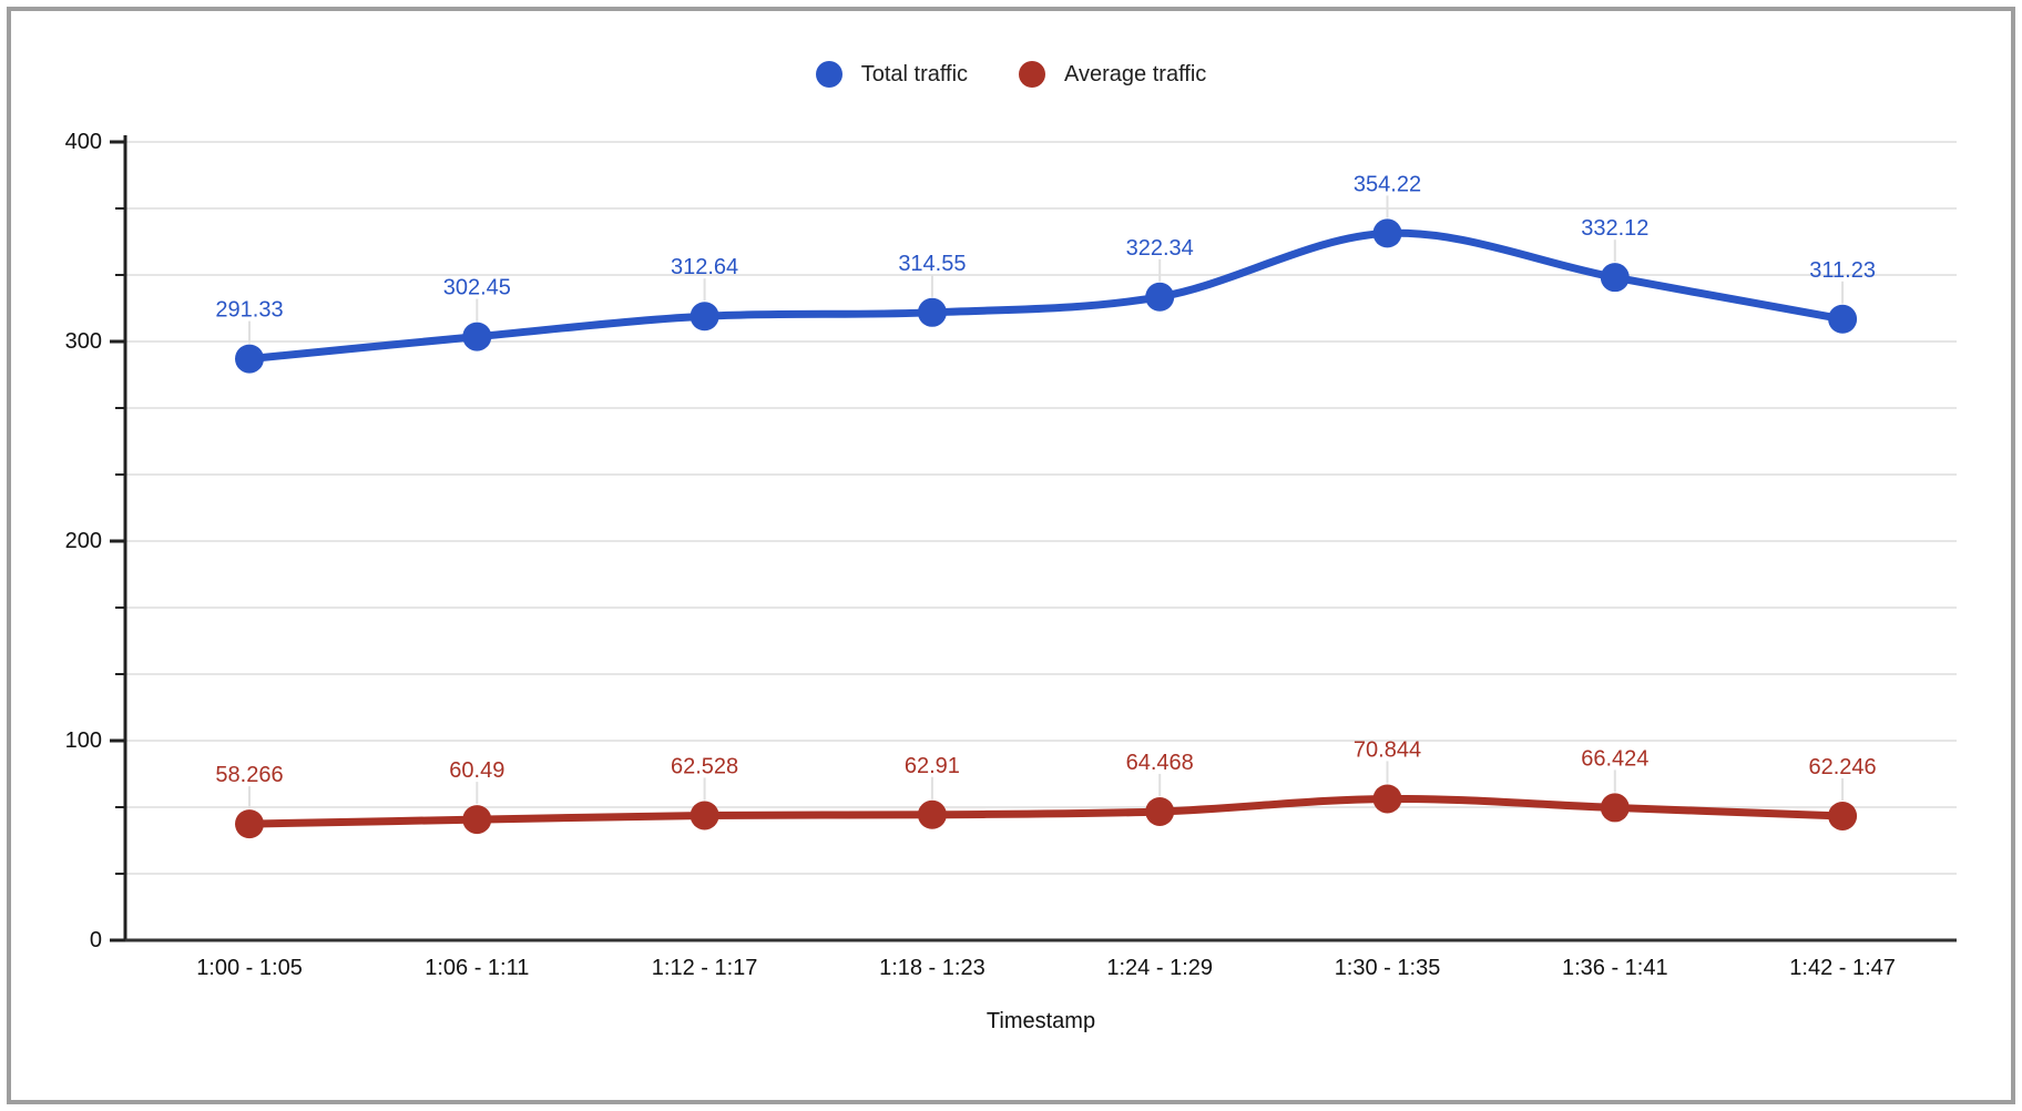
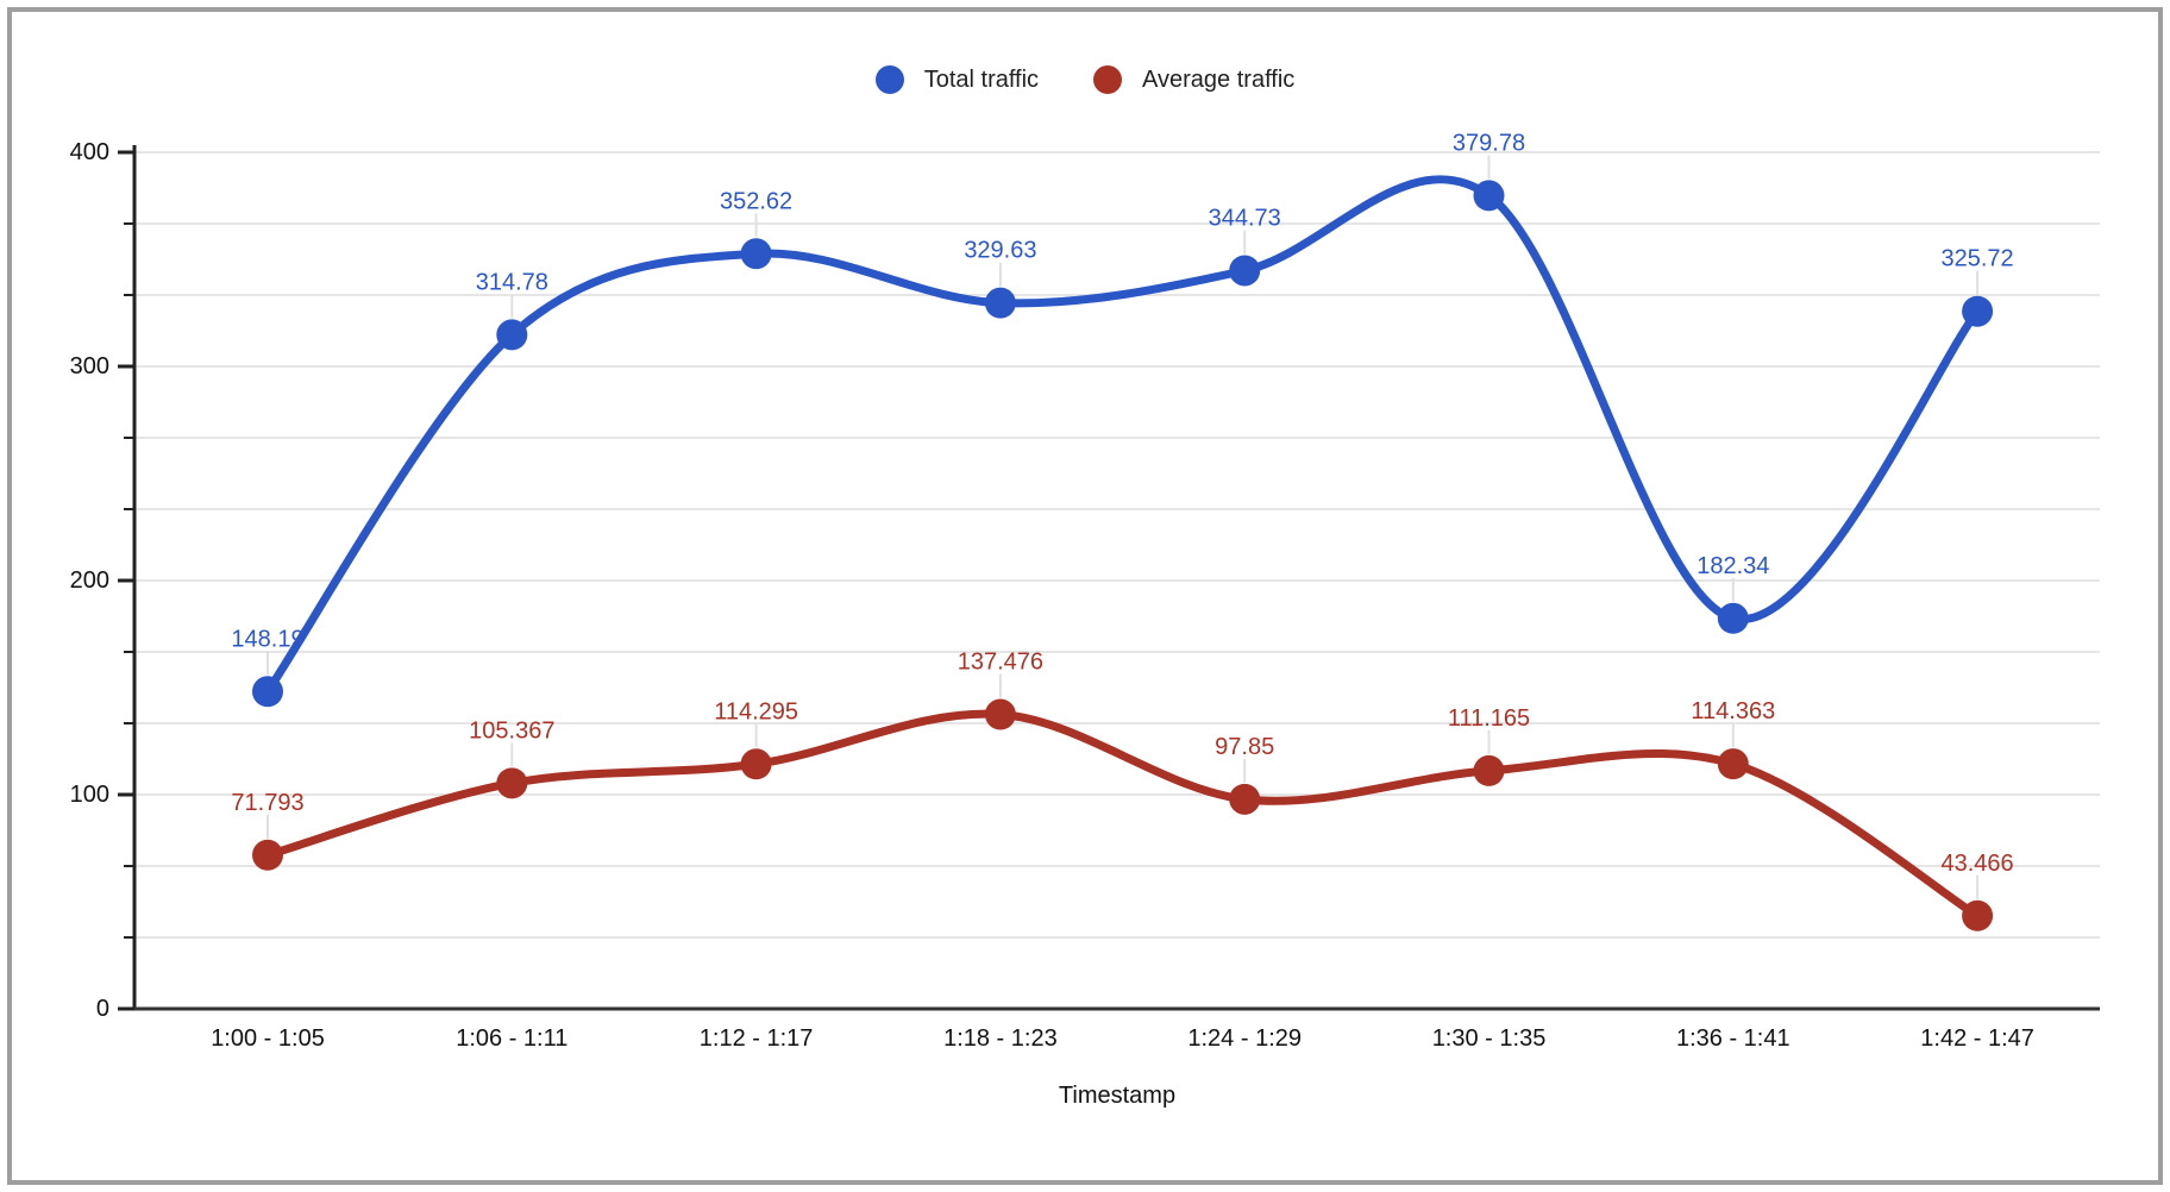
Total traffic/1:00 - 1:05: 291.33 -> 148.19
Average traffic/1:00 - 1:05: 58.266 -> 71.793
Total traffic/1:06 - 1:11: 302.45 -> 314.78
Average traffic/1:06 - 1:11: 60.49 -> 105.367
Total traffic/1:12 - 1:17: 312.64 -> 352.62
Average traffic/1:12 - 1:17: 62.528 -> 114.295
Total traffic/1:18 - 1:23: 314.55 -> 329.63
Average traffic/1:18 - 1:23: 62.91 -> 137.476
Total traffic/1:24 - 1:29: 322.34 -> 344.73
Average traffic/1:24 - 1:29: 64.468 -> 97.85
Total traffic/1:30 - 1:35: 354.22 -> 379.78
Average traffic/1:30 - 1:35: 70.844 -> 111.165
Total traffic/1:36 - 1:41: 332.12 -> 182.34
Average traffic/1:36 - 1:41: 66.424 -> 114.363
Total traffic/1:42 - 1:47: 311.23 -> 325.72
Average traffic/1:42 - 1:47: 62.246 -> 43.466
